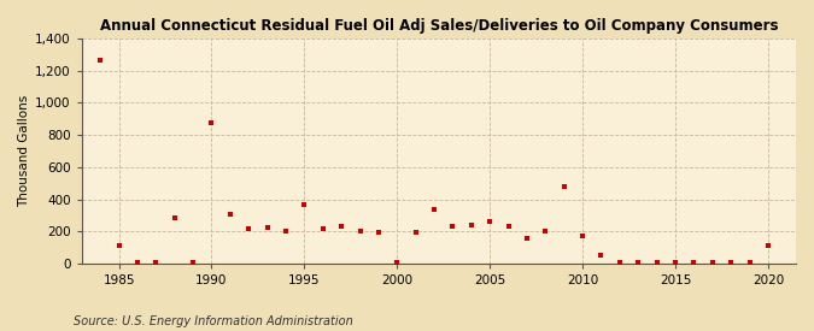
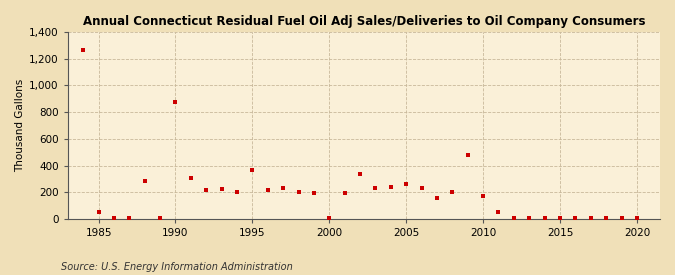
1985: 110 -> 50
2020: 110 -> 0
